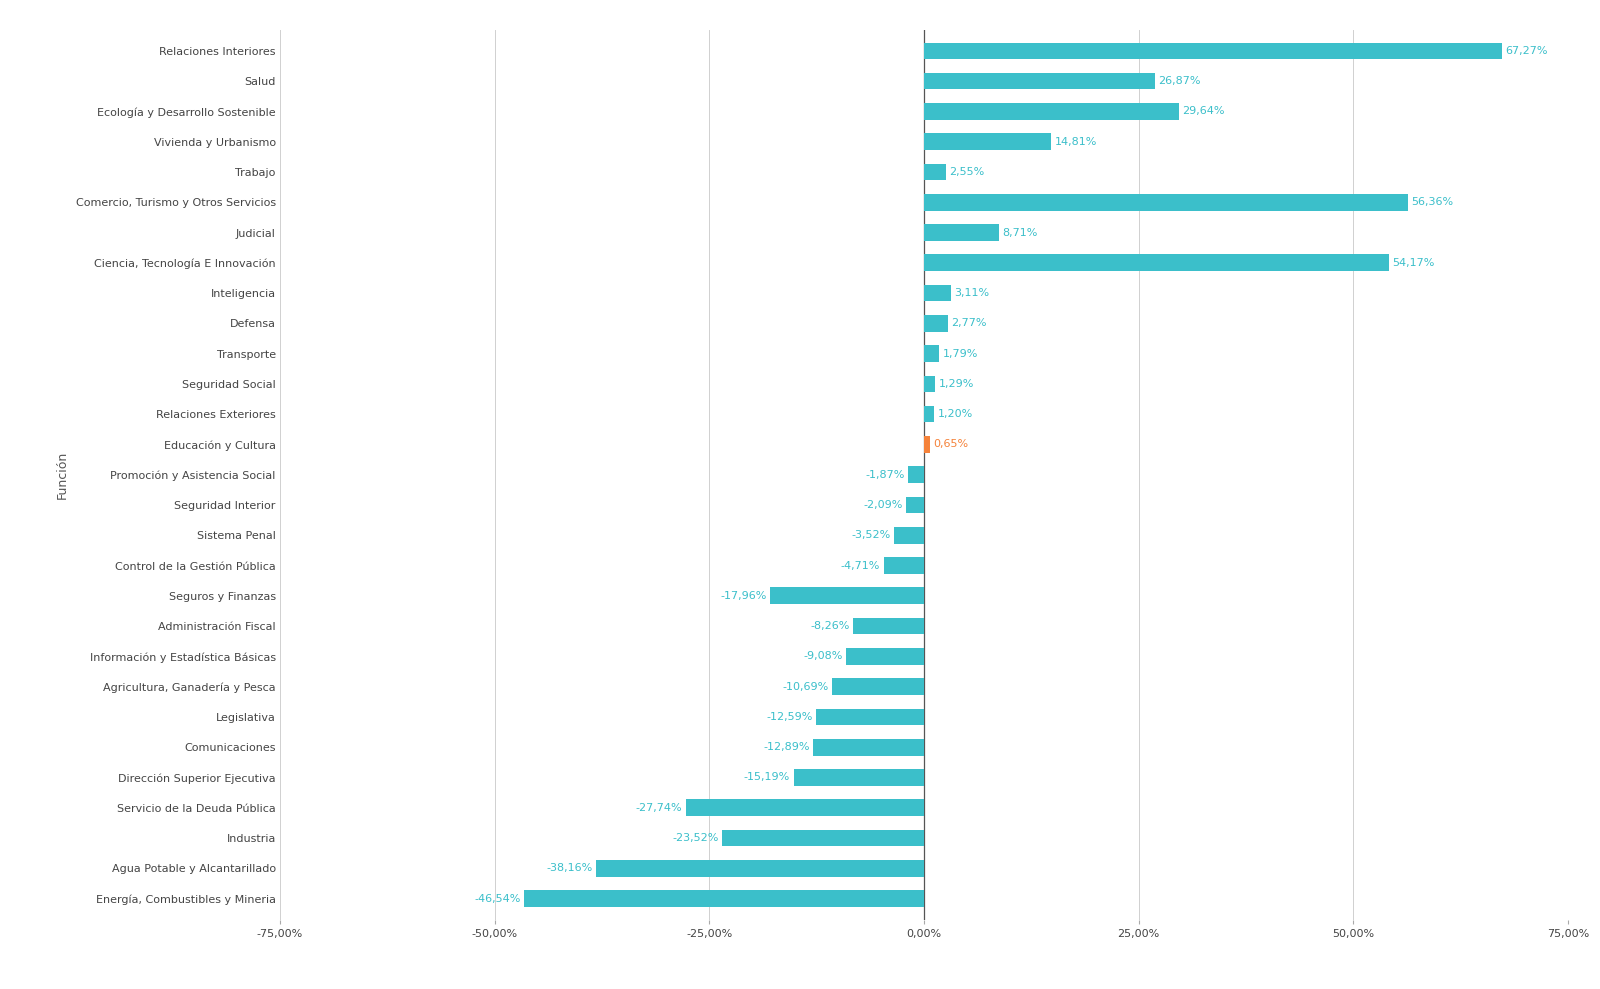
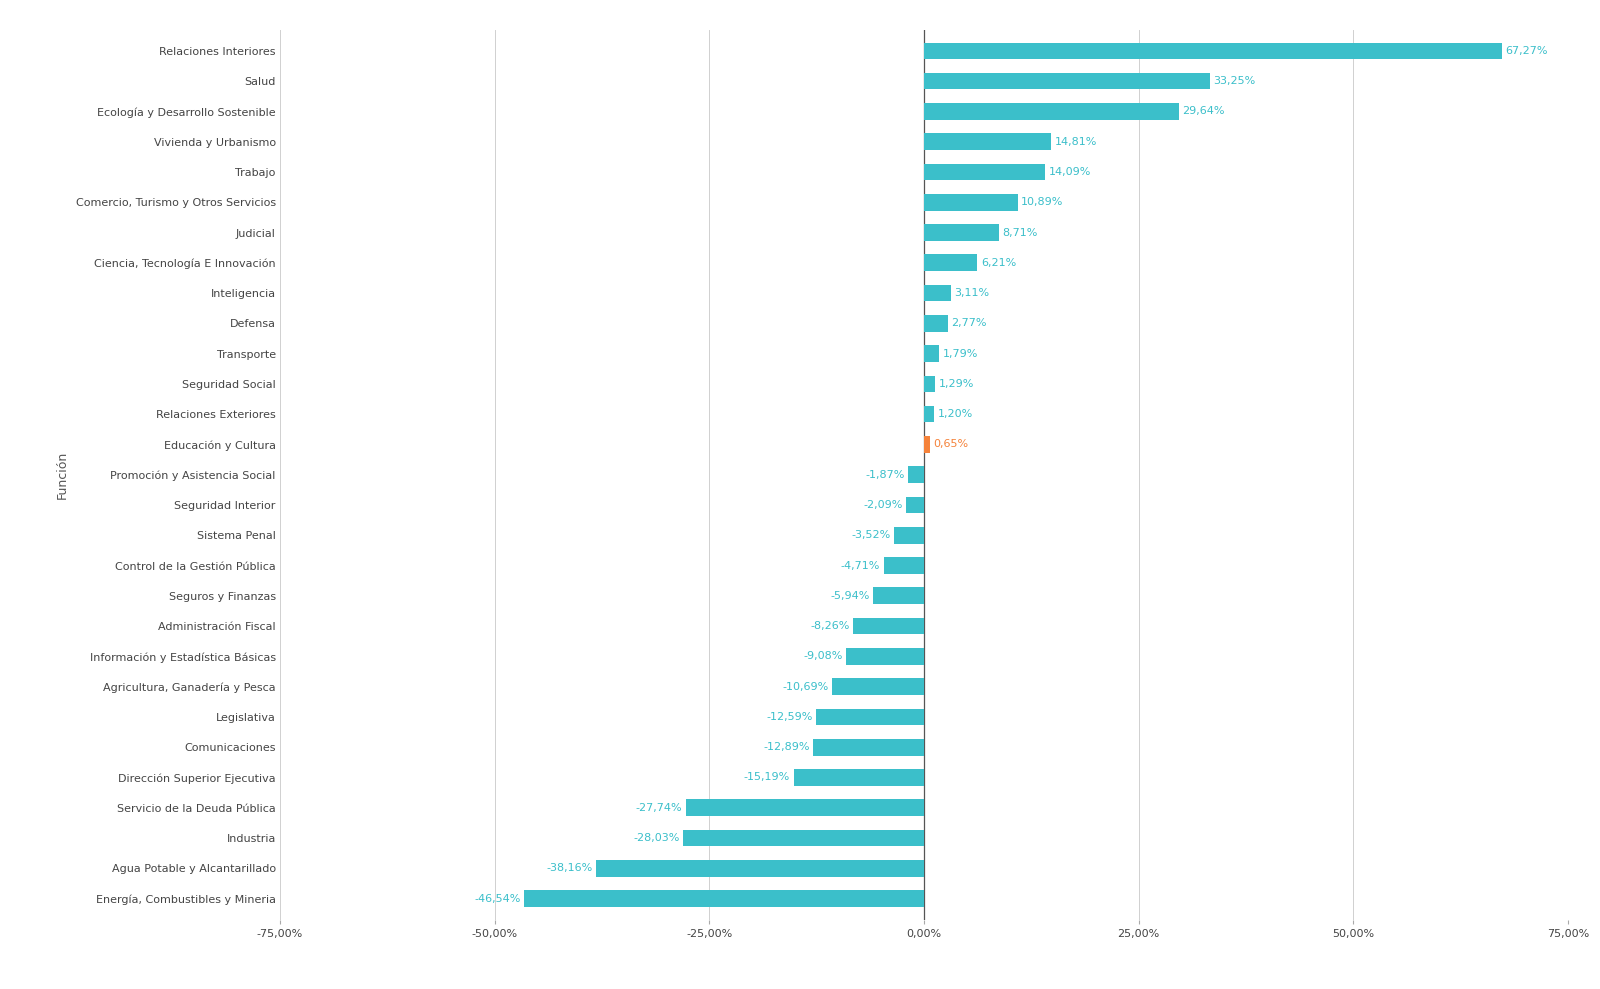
Salud: 26,87% -> 33,25%
Trabajo: 2,55% -> 14,09%
Comercio, Turismo y Otros Servicios: 56,36% -> 10,89%
Ciencia, Tecnología E Innovación: 54,17% -> 6,21%
Seguros y Finanzas: -17,96% -> -5,94%
Industria: -23,52% -> -28,03%
